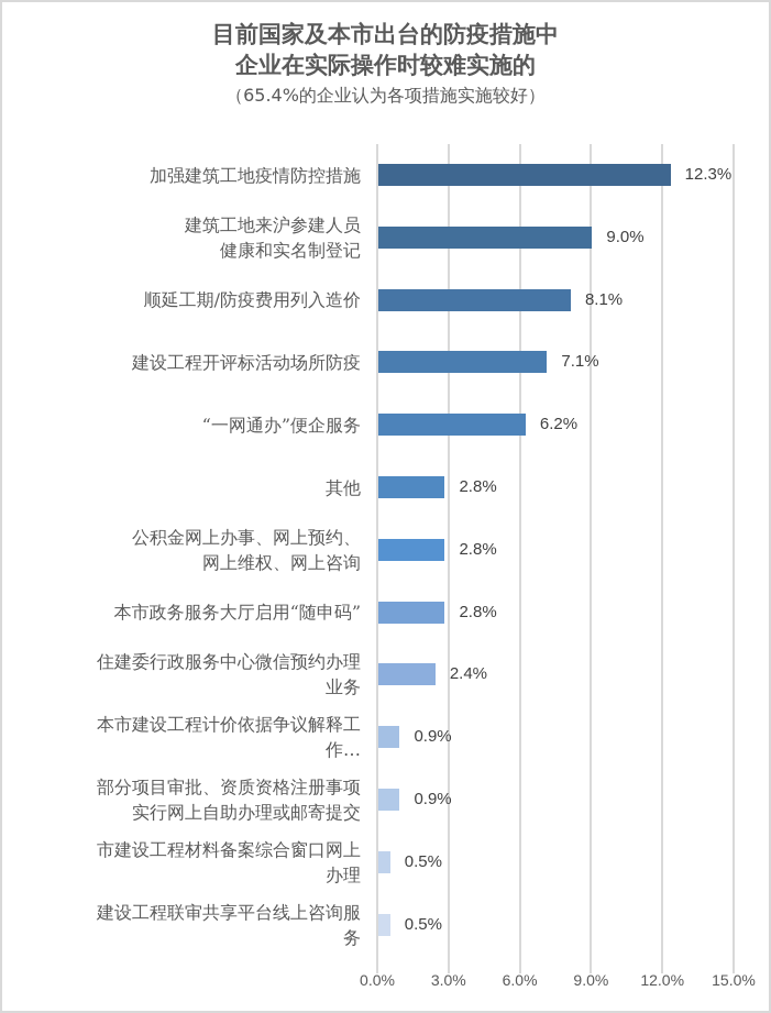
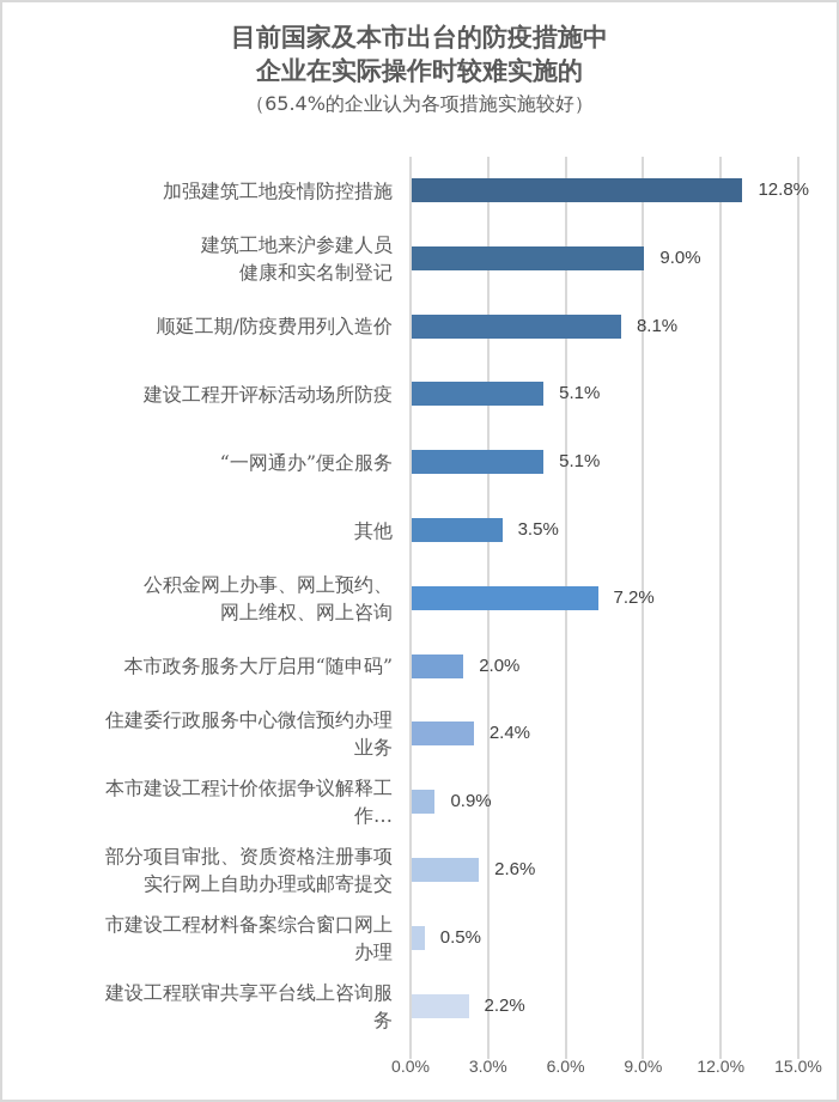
加强建筑工地疫情防控措施: 12.3% -> 12.8%
建设工程开评标活动场所防疫: 7.1% -> 5.1%
“一网通办”便企服务: 6.2% -> 5.1%
其他: 2.8% -> 3.5%
公积金网上办事、网上预约、网上维权、网上咨询: 2.8% -> 7.2%
本市政务服务大厅启用“随申码”: 2.8% -> 2.0%
部分项目审批、资质资格注册事项实行网上自助办理或邮寄提交: 0.9% -> 2.6%
建设工程联审共享平台线上咨询服务: 0.5% -> 2.2%
